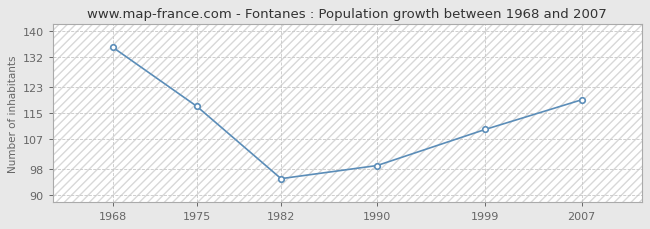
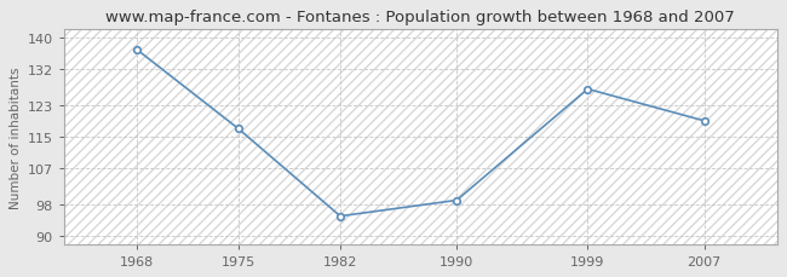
1968: 135 -> 137
1999: 110 -> 127
